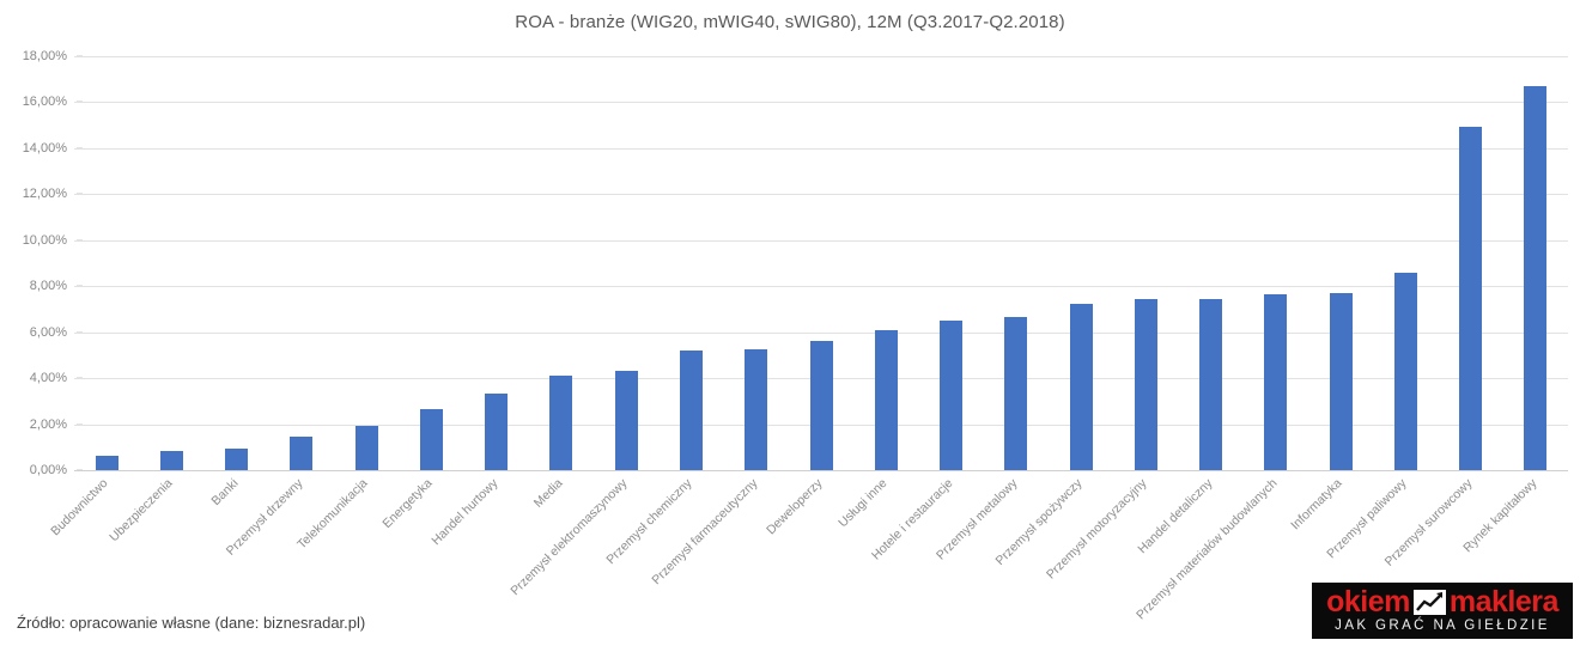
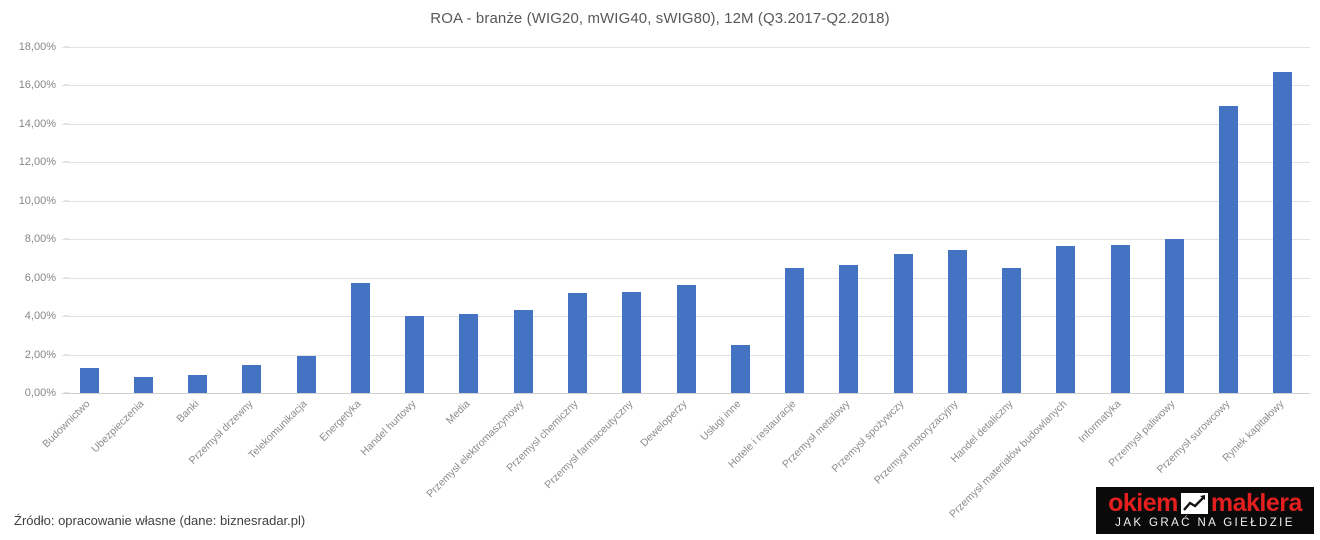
Budownictwo: 0,6% -> 1,3%
Energetyka: 2,6% -> 5,7%
Handel hurtowy: 3,4% -> 4,0%
Usługi inne: 6,1% -> 2,5%
Handel detaliczny: 7,5% -> 6,5%
Przemysł paliwowy: 8,6% -> 8,0%
